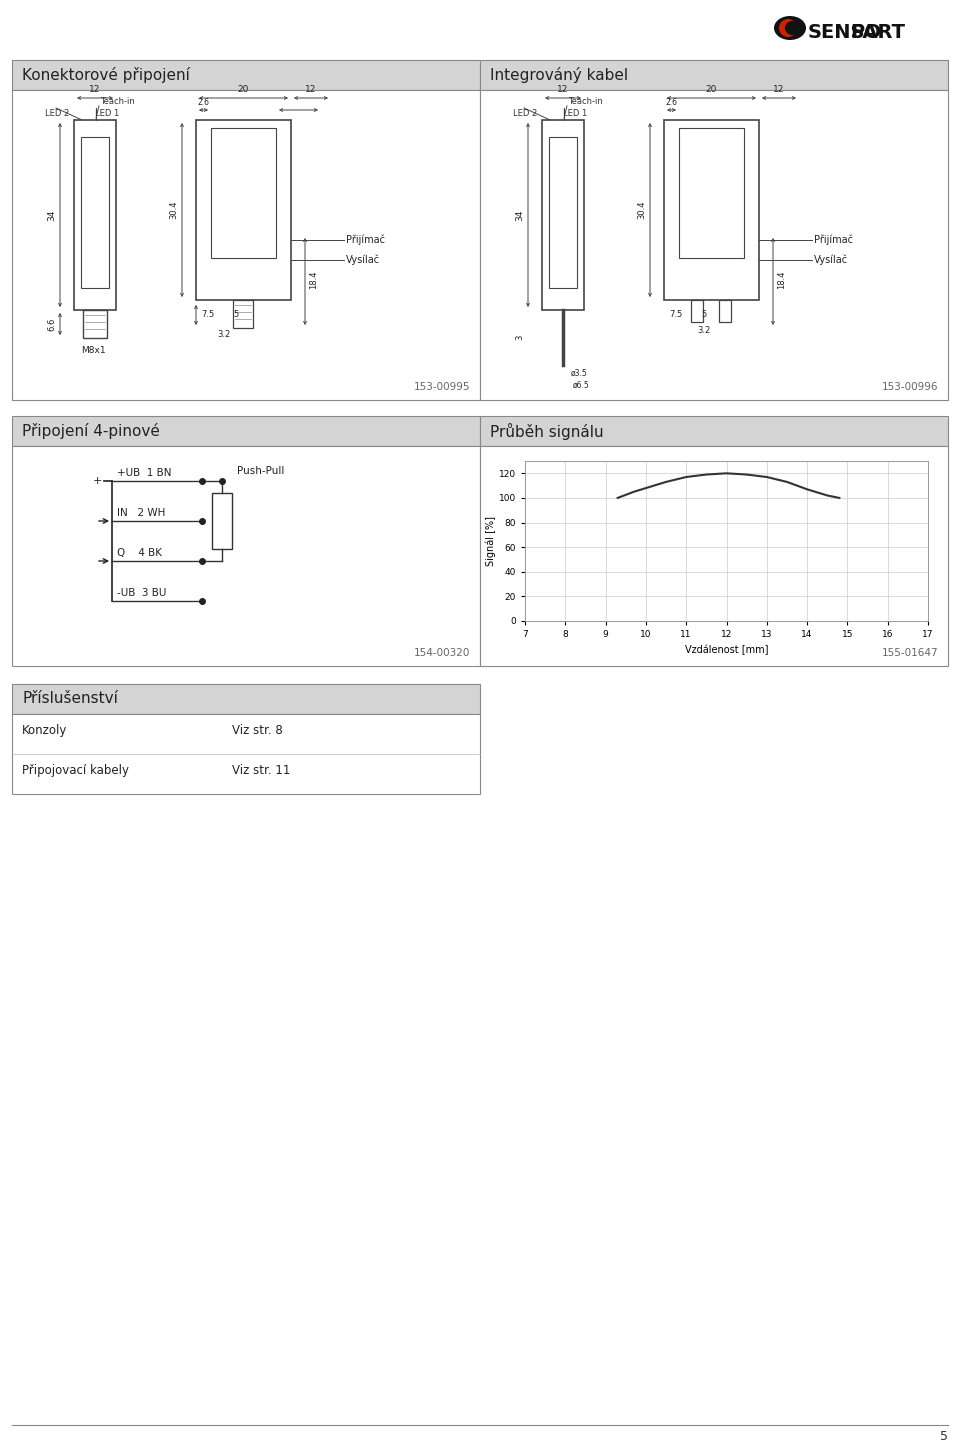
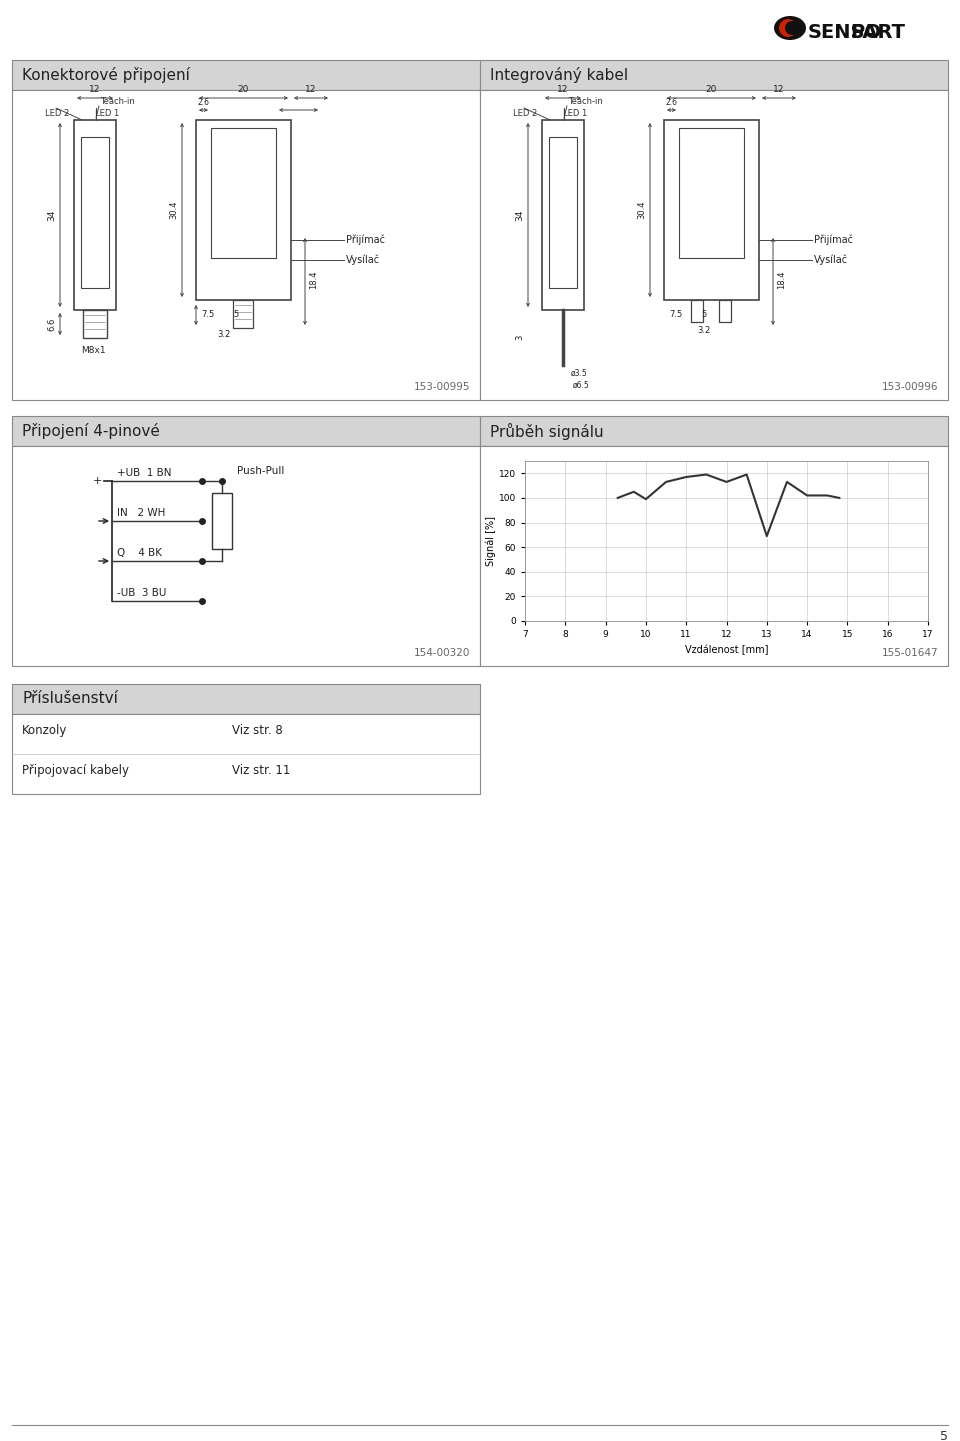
10: 108 -> 99
12: 120 -> 113
13: 117 -> 69
14: 107 -> 102
